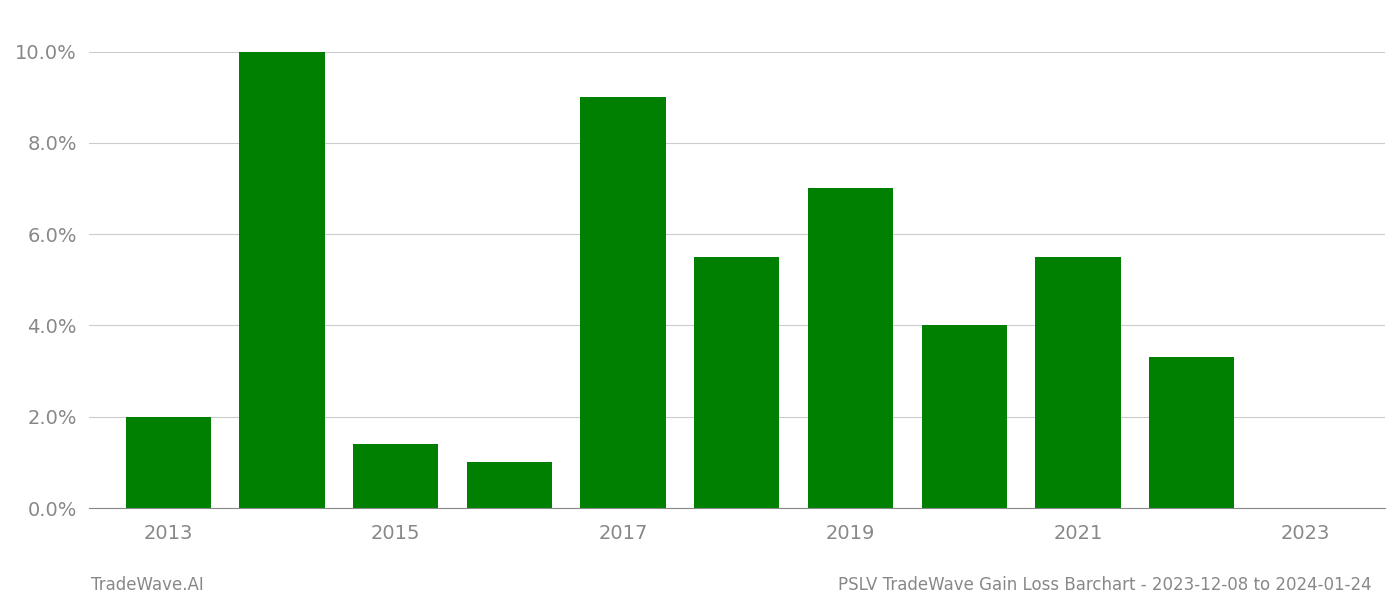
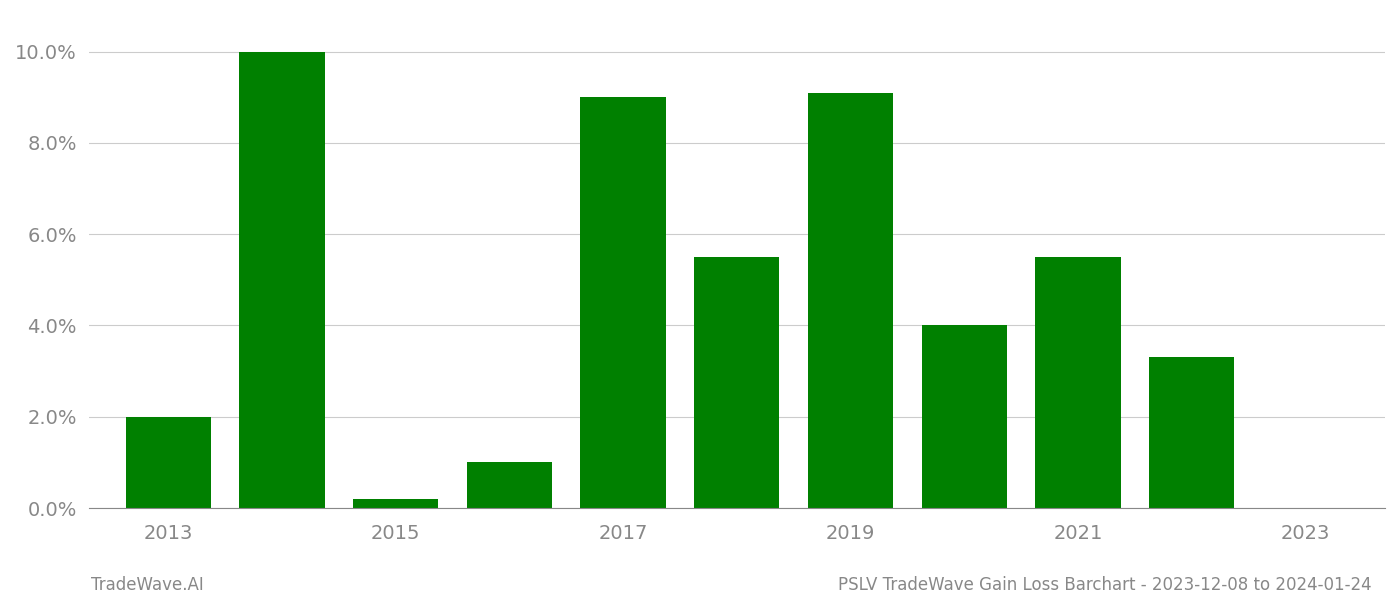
2015: 1.4% -> 0.2%
2019: 7.0% -> 9.1%
